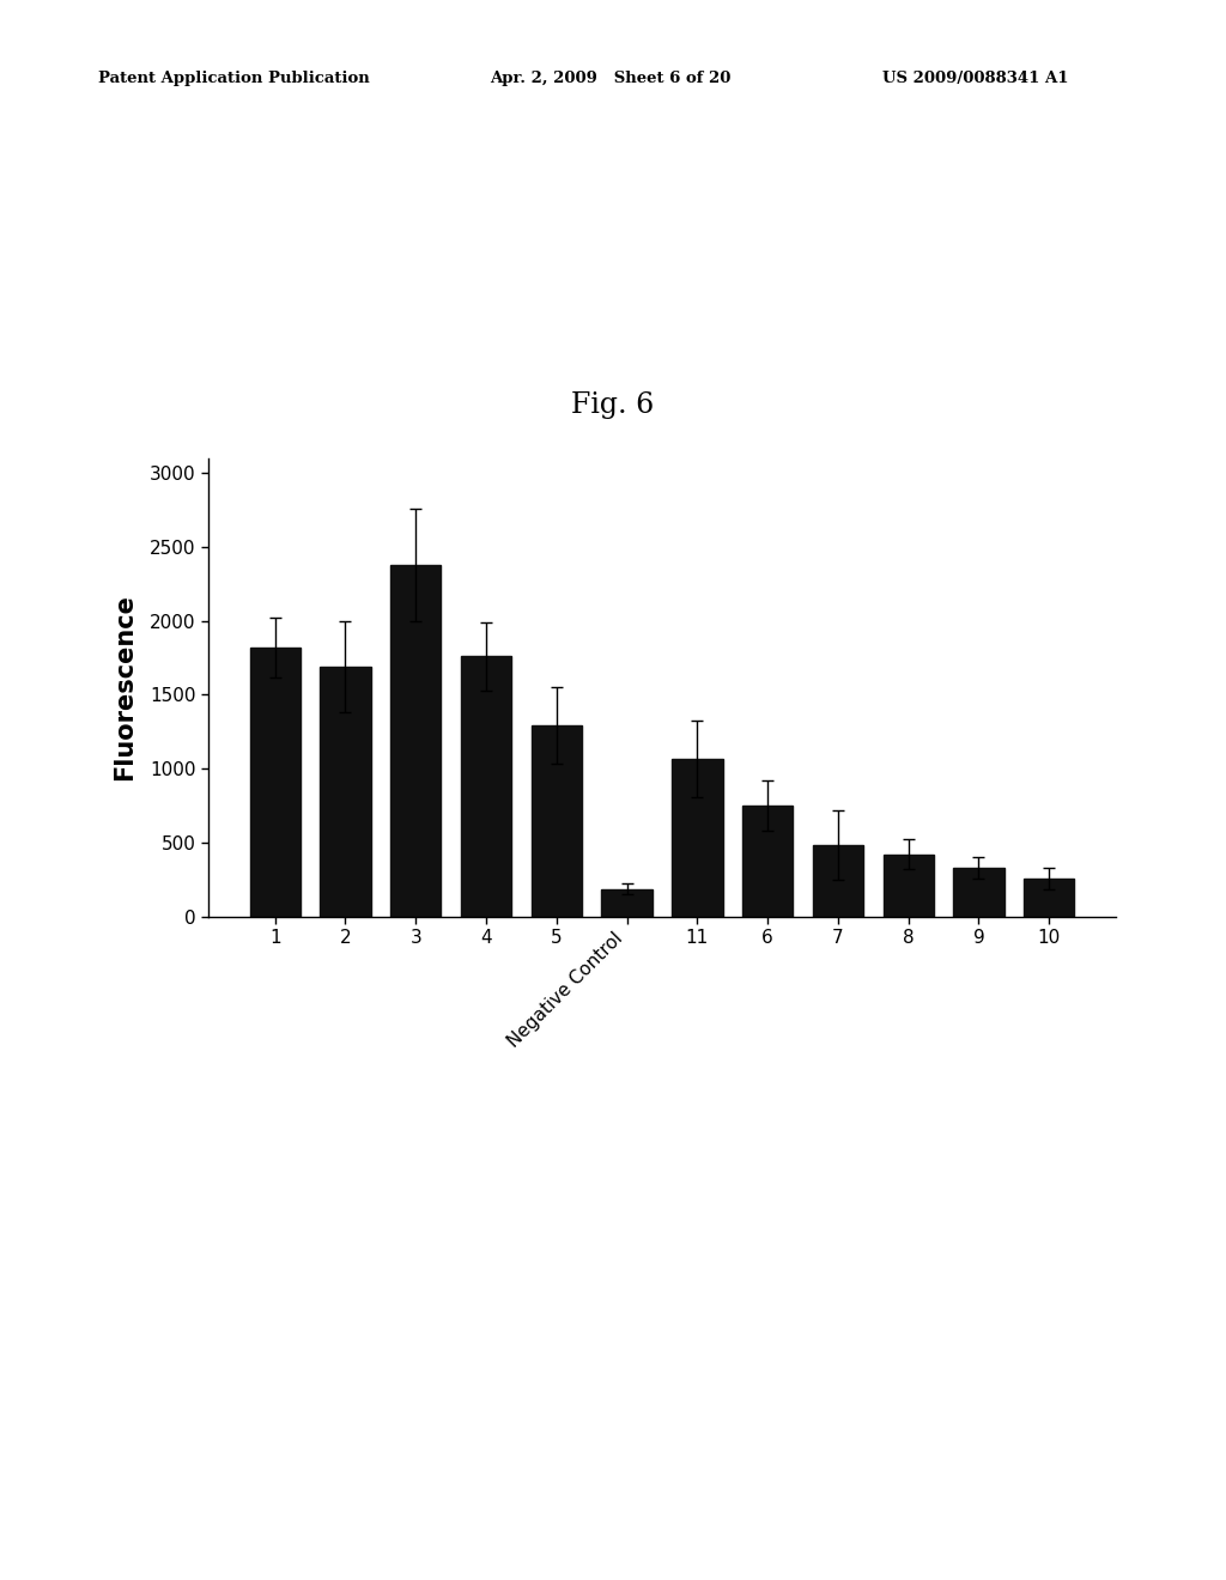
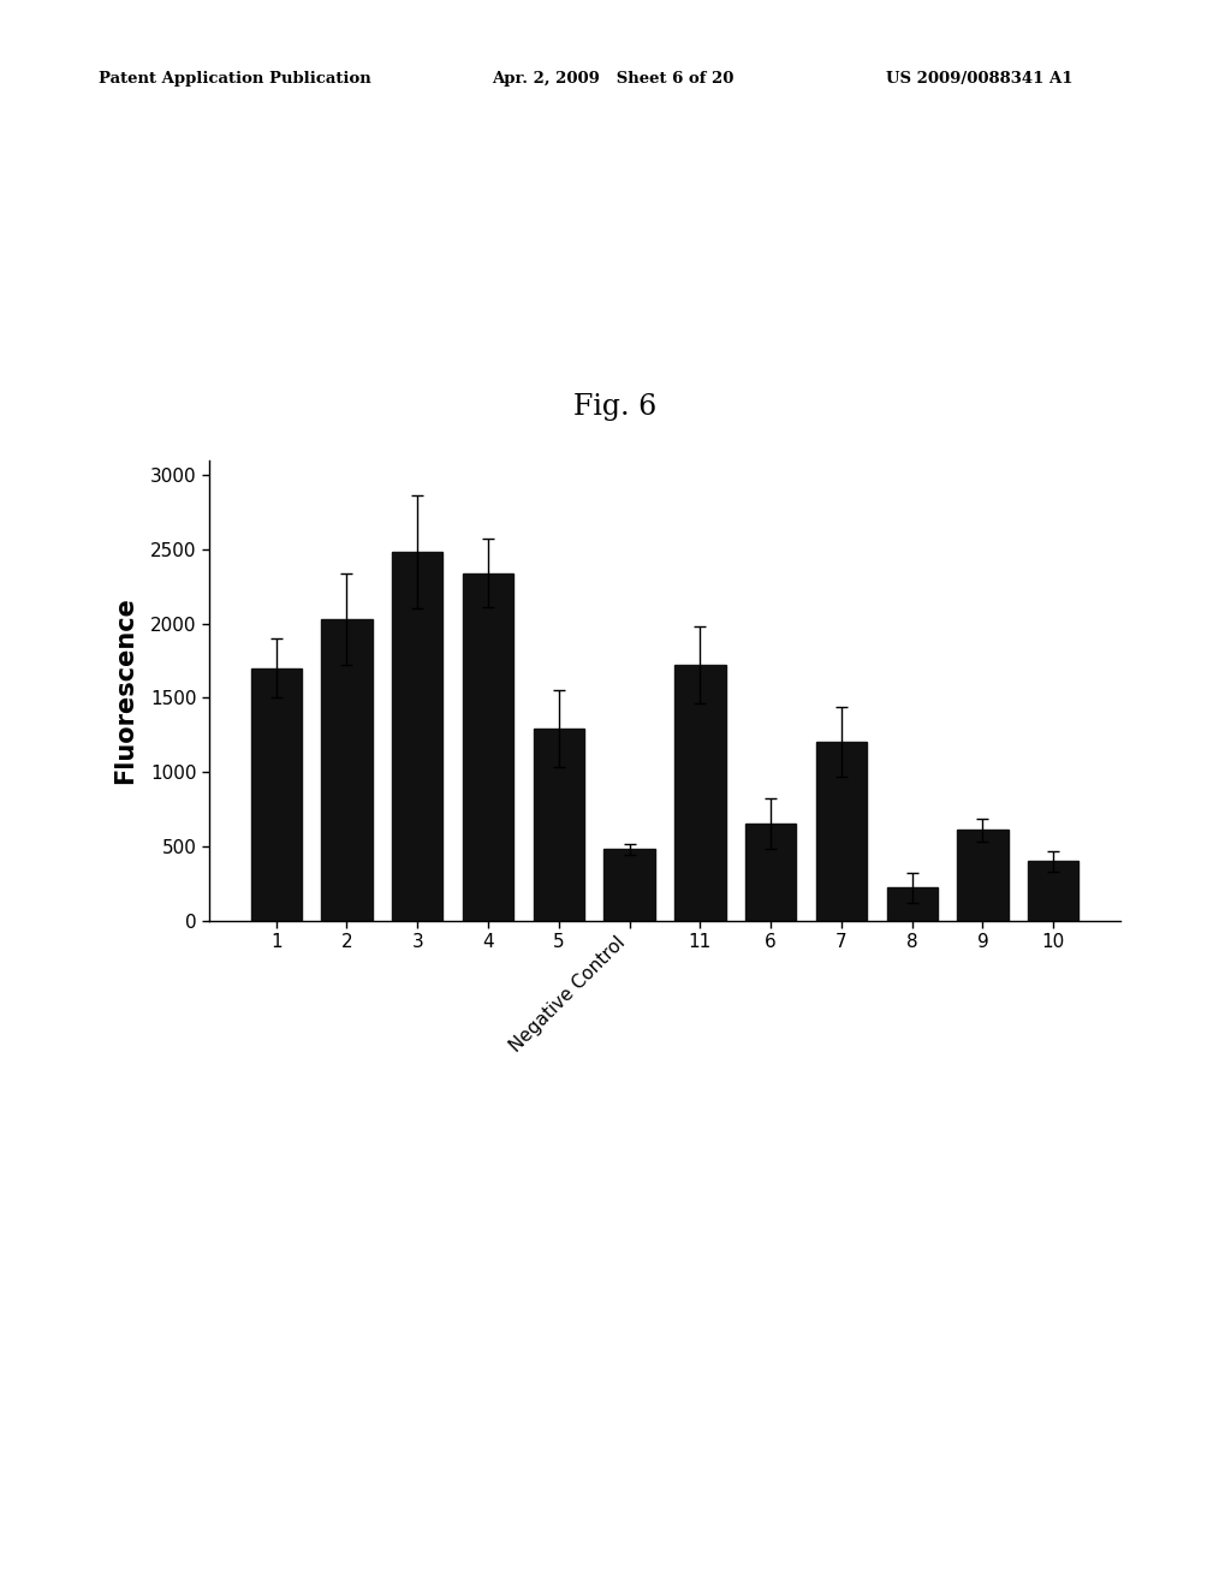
1: 1820 -> 1700
2: 1690 -> 2030
3: 2380 -> 2480
4: 1760 -> 2340
Negative Control: 180 -> 480
11: 1060 -> 1720
6: 750 -> 650
7: 480 -> 1200
8: 420 -> 220
9: 330 -> 610
10: 260 -> 400
